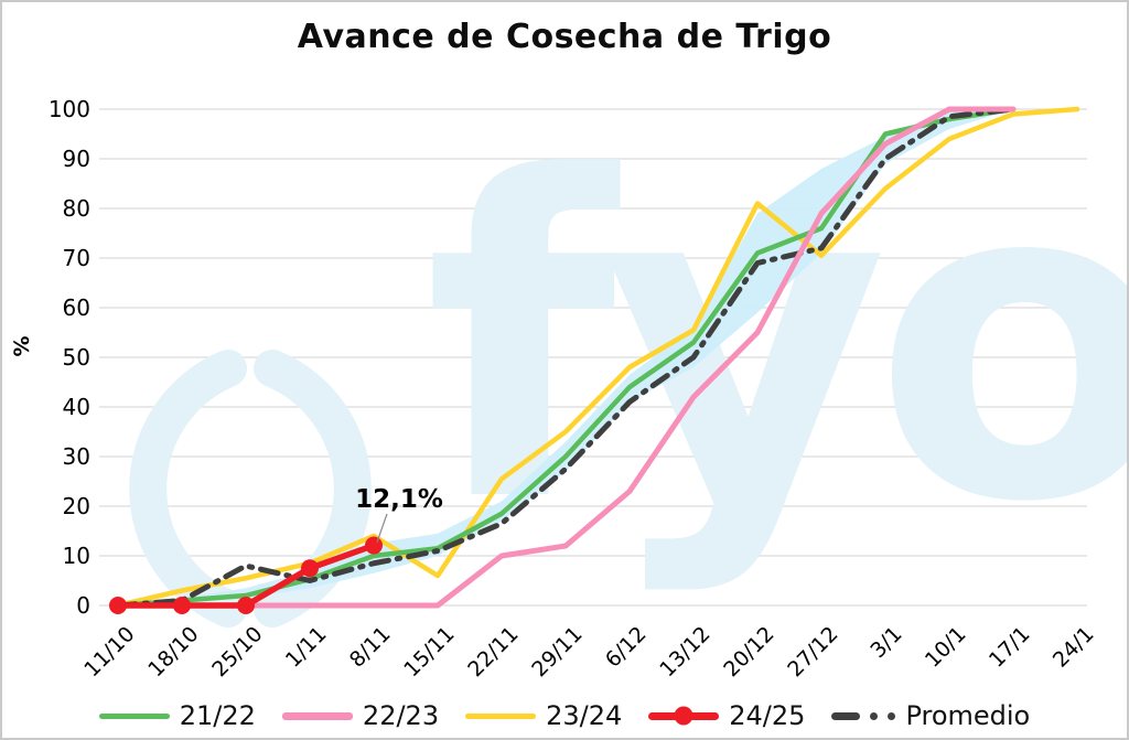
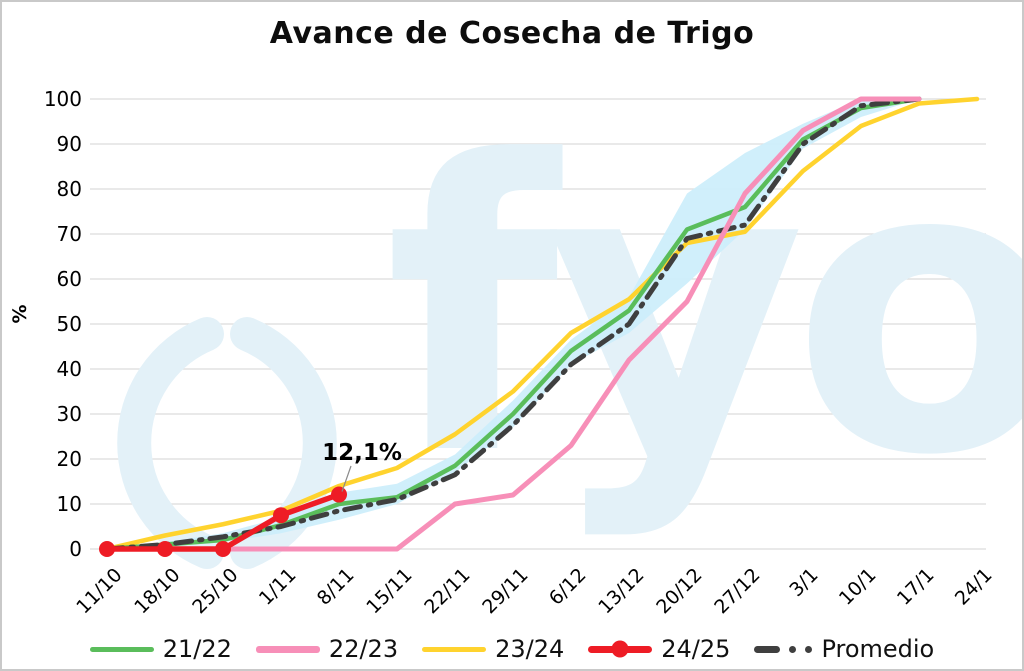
Promedio/25/10: 8 -> 3
23/24/15/11: 6 -> 18
23/24/20/12: 81 -> 68
21/22/3/1: 95 -> 91
